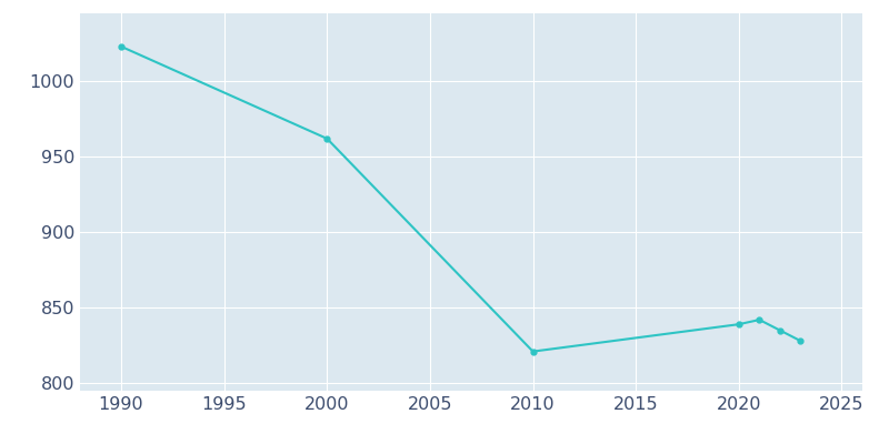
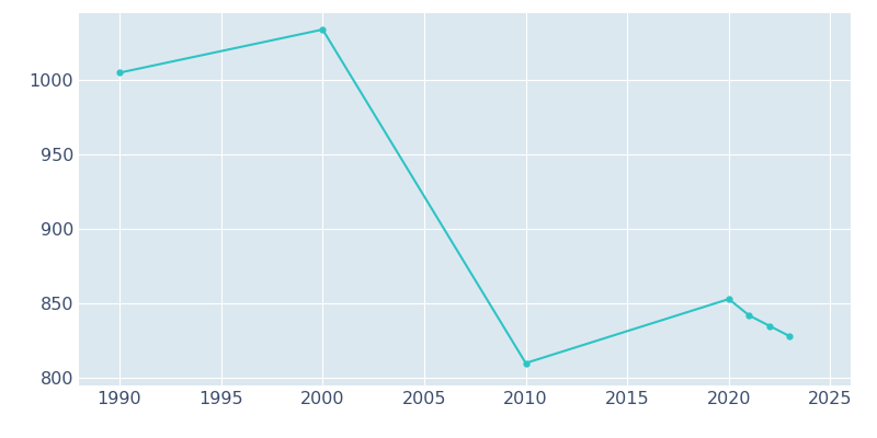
1990: 1023 -> 1005
2000: 962 -> 1034
2010: 821 -> 810
2020: 839 -> 853
